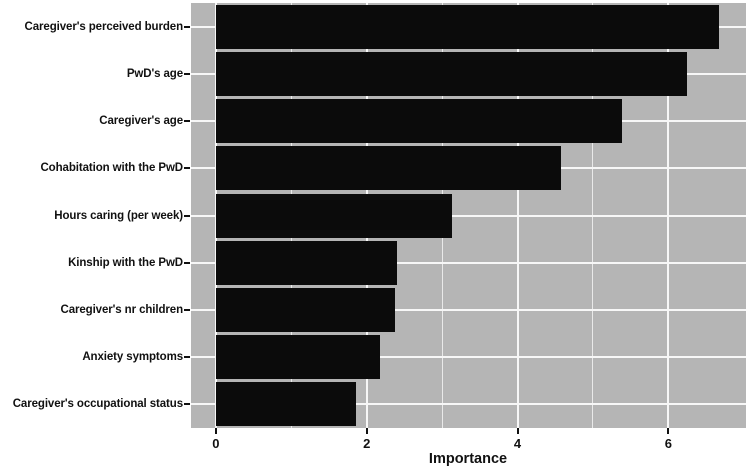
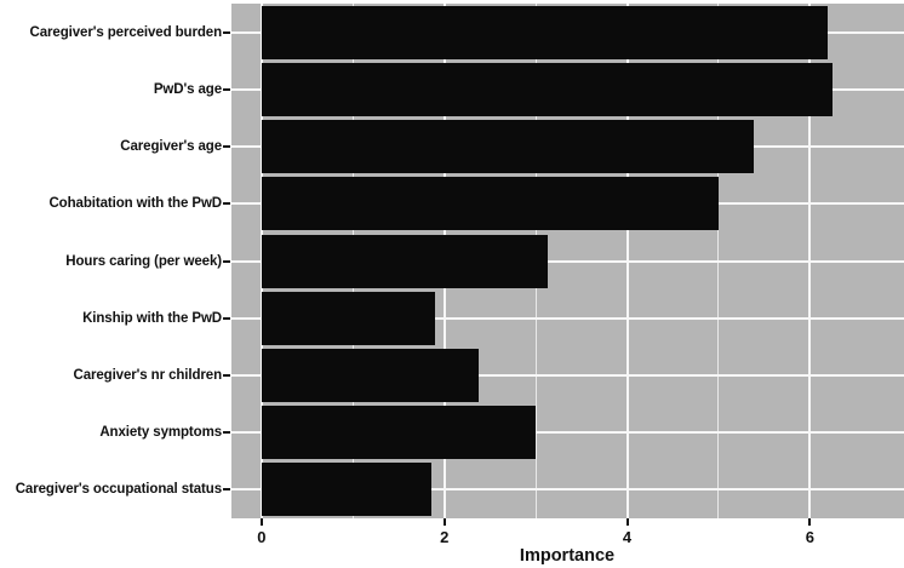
Caregiver's perceived burden: 6.7 -> 6.2
Cohabitation with the PwD: 4.6 -> 5.0
Kinship with the PwD: 2.4 -> 1.9
Anxiety symptoms: 2.2 -> 3.0
